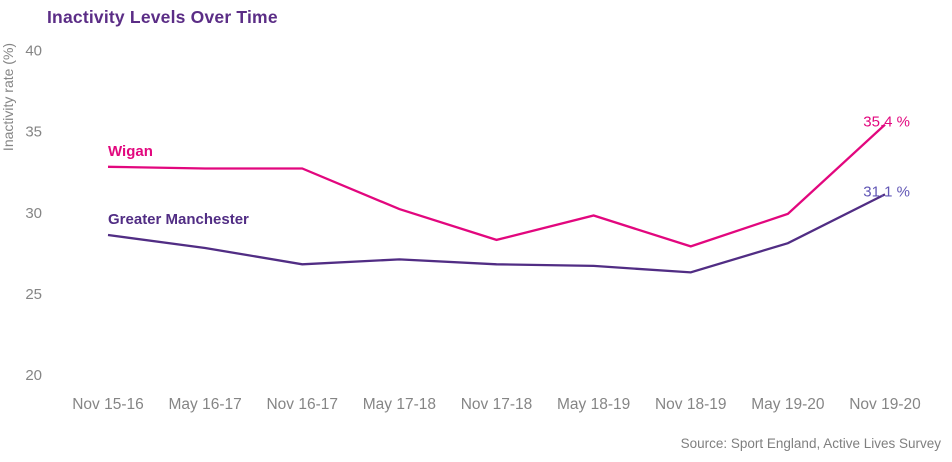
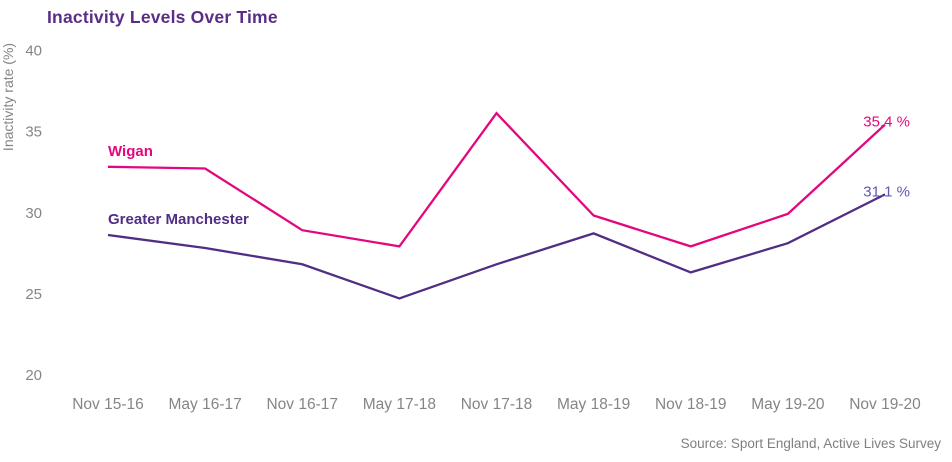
Wigan/Nov 16-17: 32.7 -> 28.9
Wigan/May 17-18: 30.2 -> 27.9
Greater Manchester/May 17-18: 27.1 -> 24.7
Wigan/Nov 17-18: 28.3 -> 36.1
Greater Manchester/May 18-19: 26.7 -> 28.7
